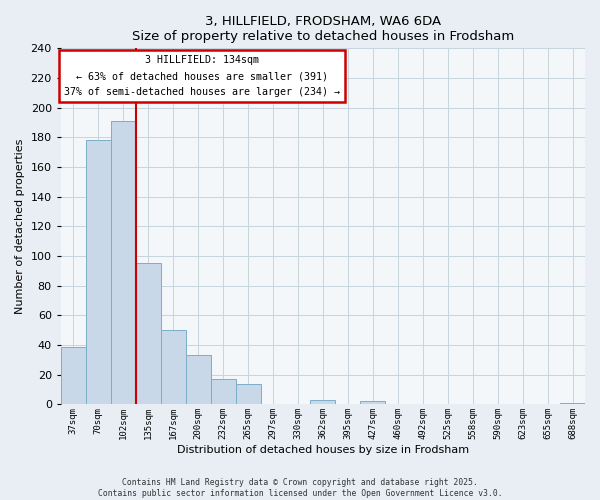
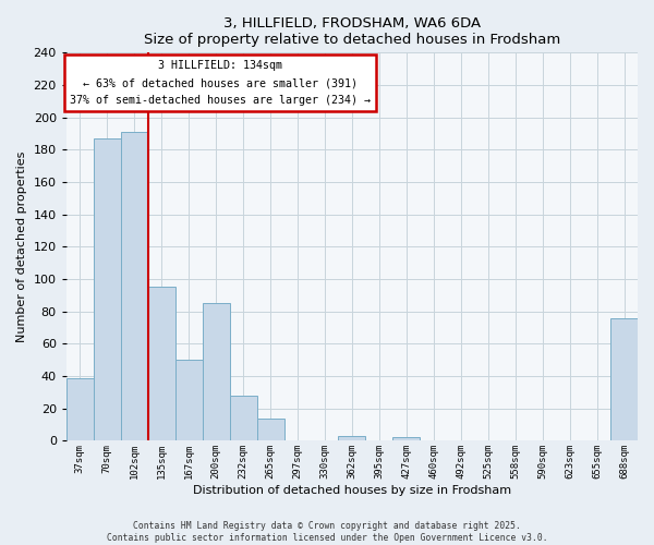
70sqm: 178 -> 187
200sqm: 33 -> 85
232sqm: 17 -> 28
688sqm: 1 -> 76
